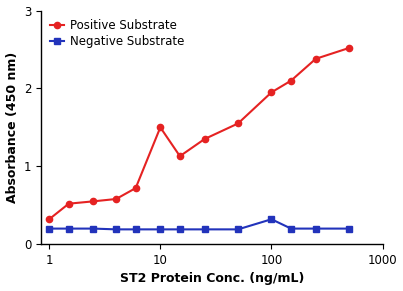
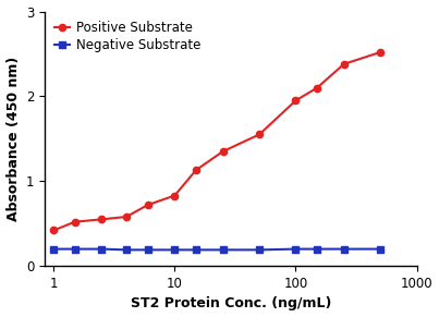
Positive Substrate/1: 0.32 -> 0.42
Positive Substrate/10: 1.50 -> 0.83
Negative Substrate/100: 0.32 -> 0.20
